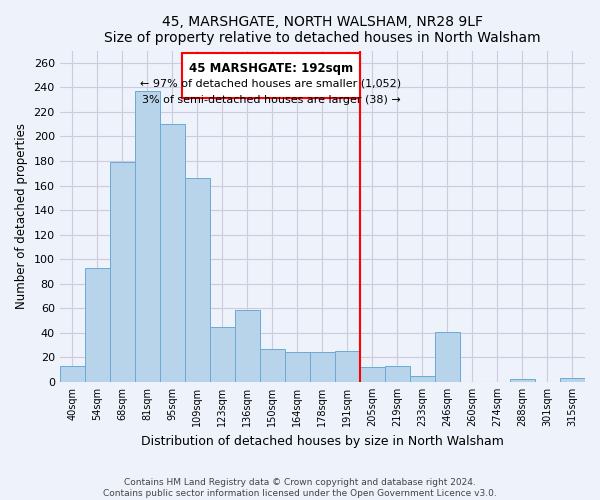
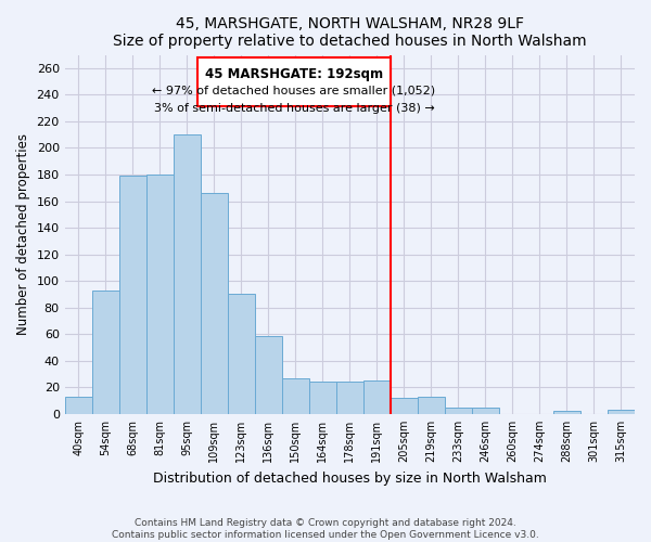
81sqm: 237 -> 180
123sqm: 45 -> 90
246sqm: 41 -> 5
